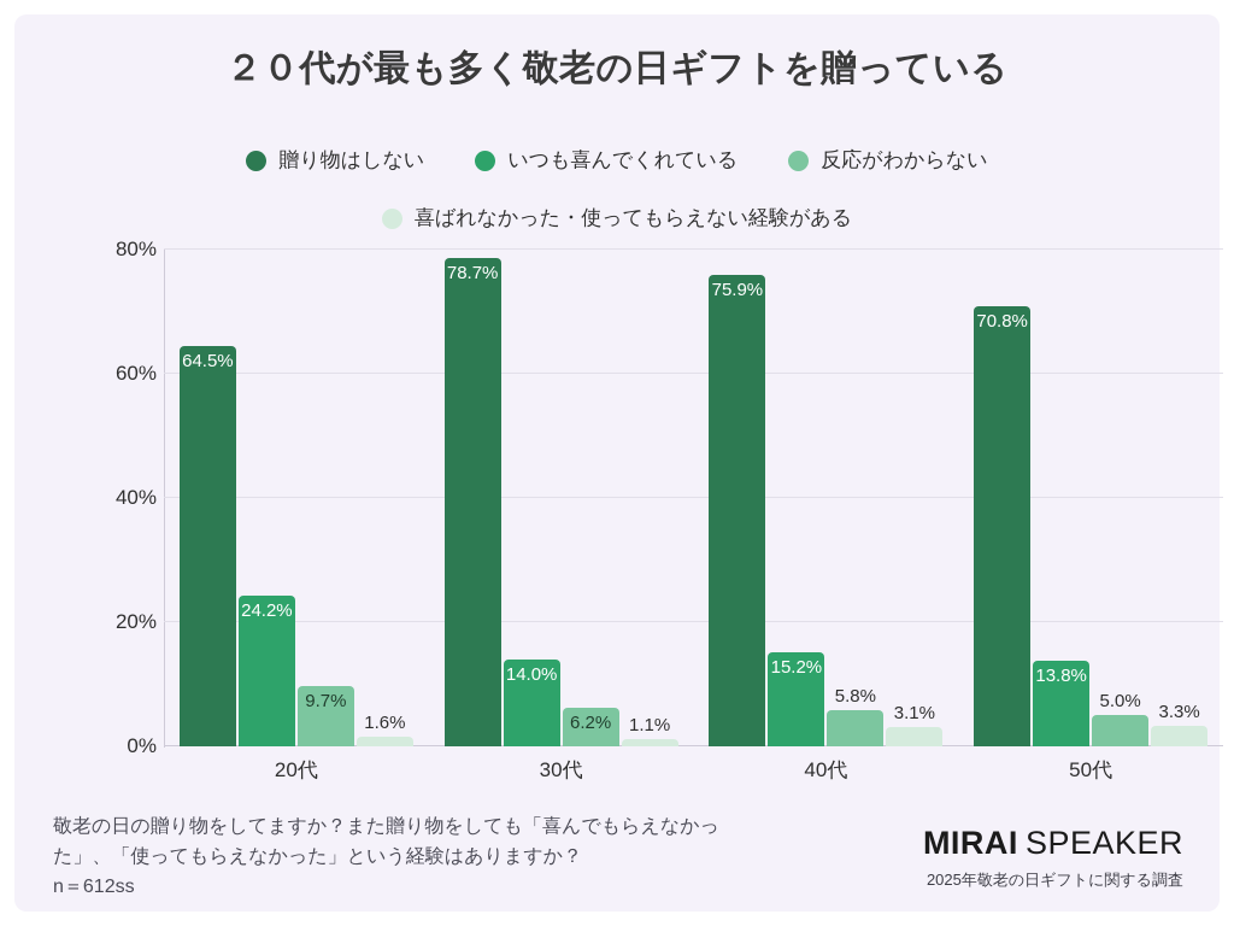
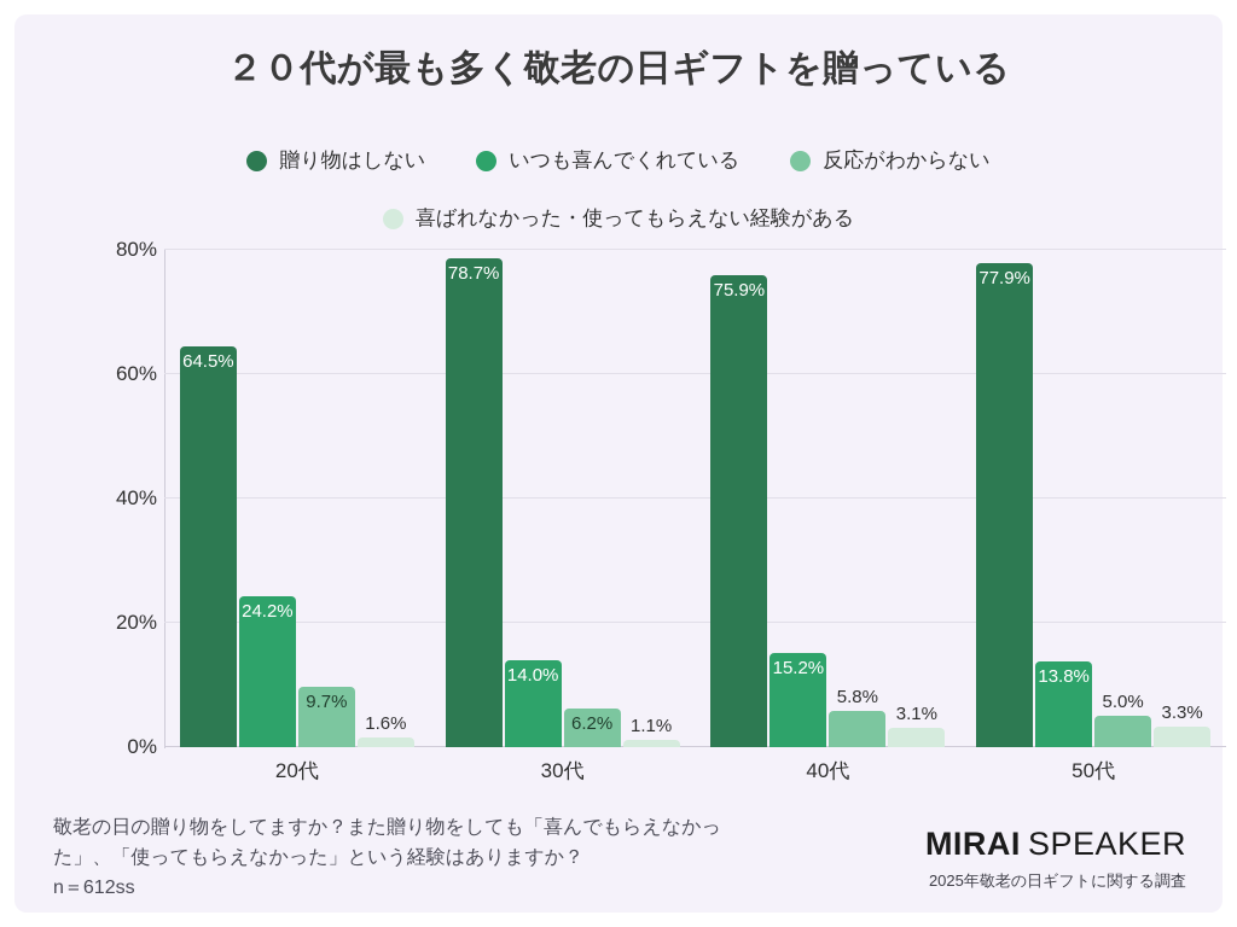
贈り物はしない/50代: 70.8% -> 77.9%
